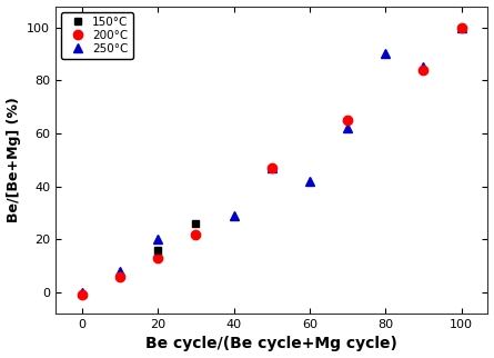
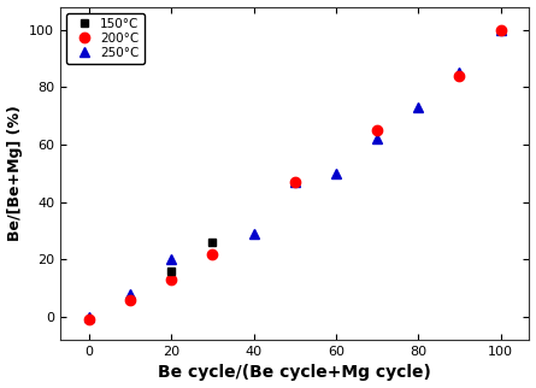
250°C/60: 42 -> 50
250°C/80: 90 -> 73
